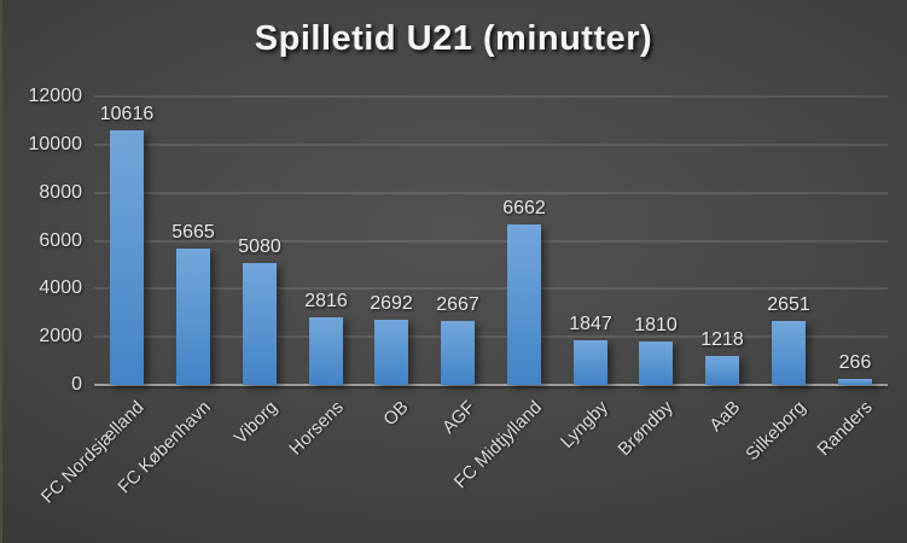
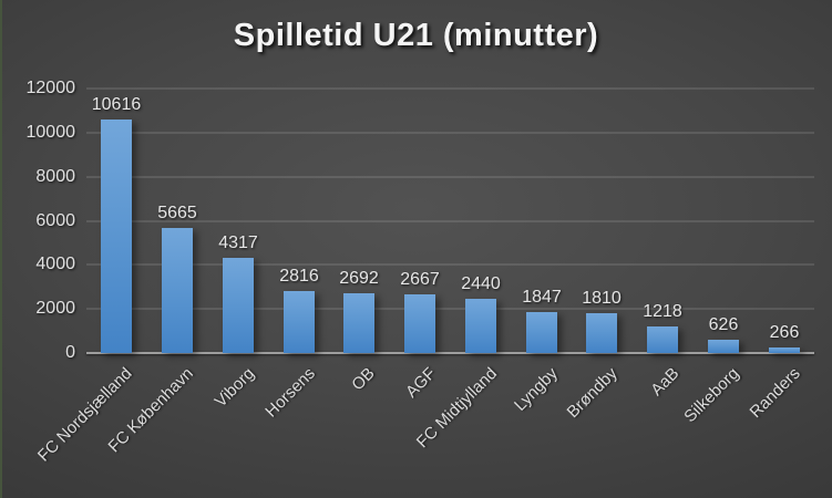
Viborg: 5080 -> 4317
FC Midtjylland: 6662 -> 2440
Silkeborg: 2651 -> 626
